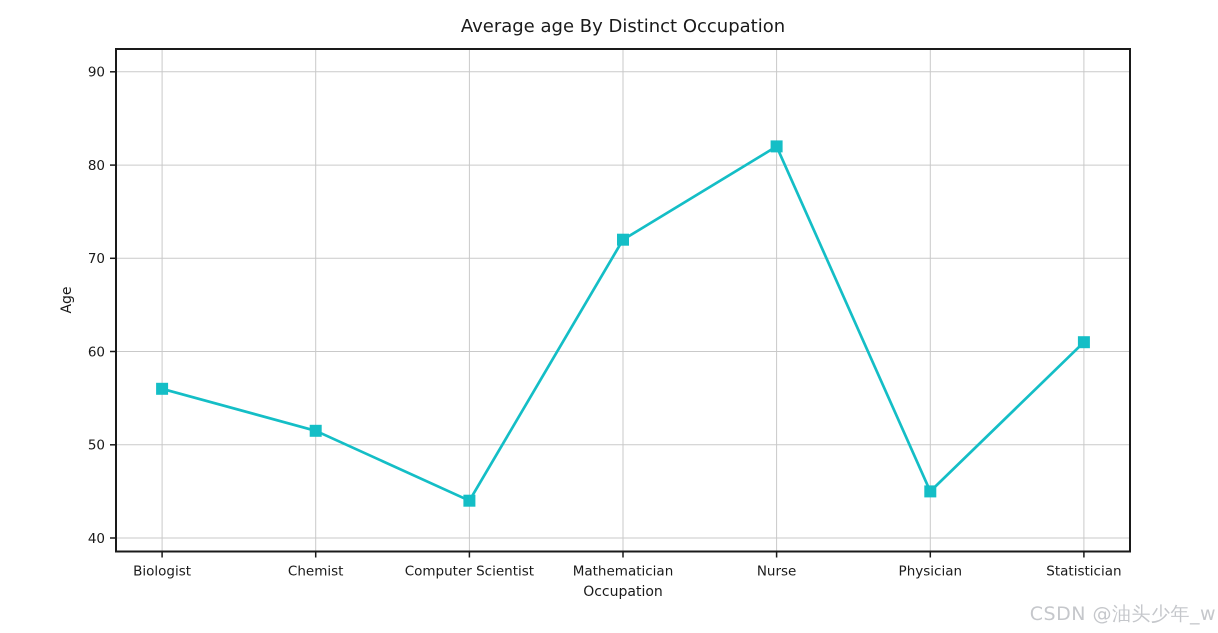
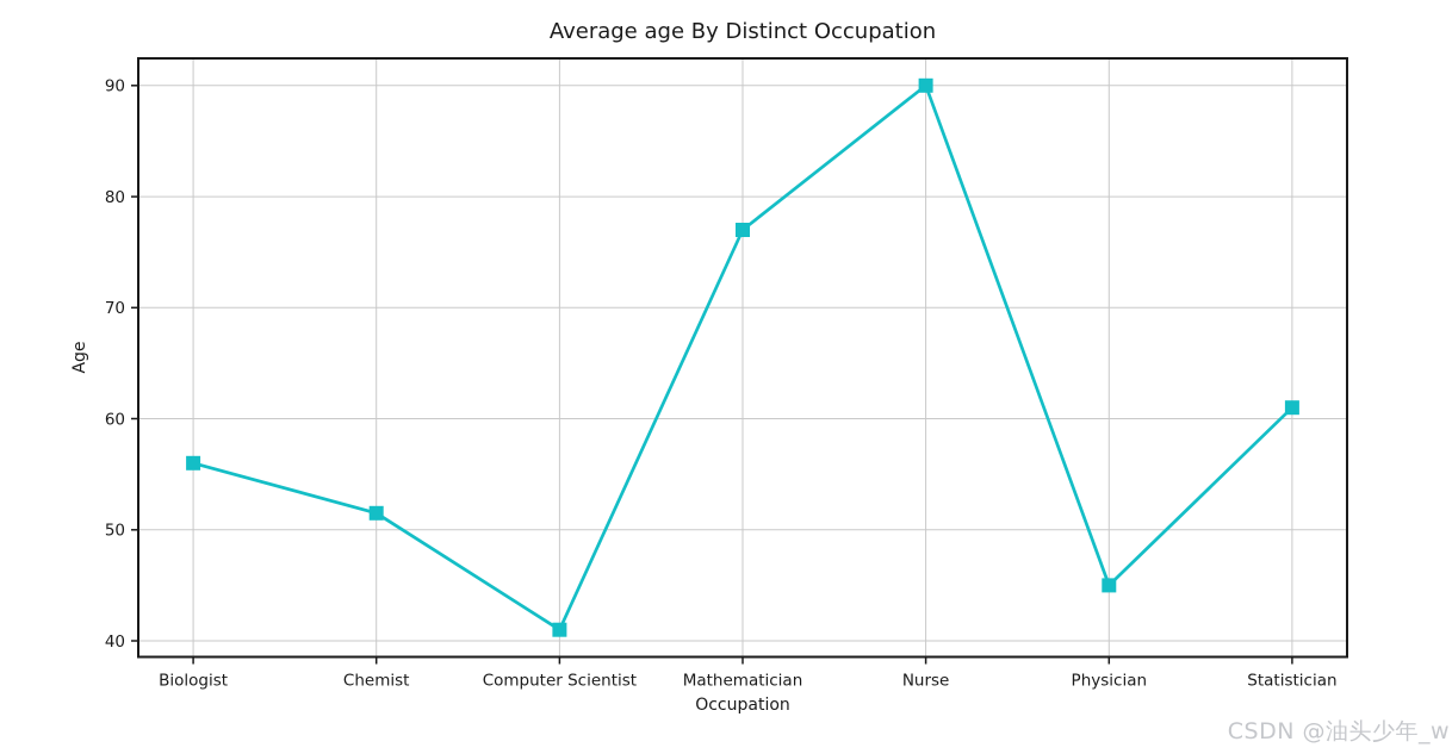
Computer Scientist: 44 -> 41
Mathematician: 72 -> 77
Nurse: 82 -> 90
